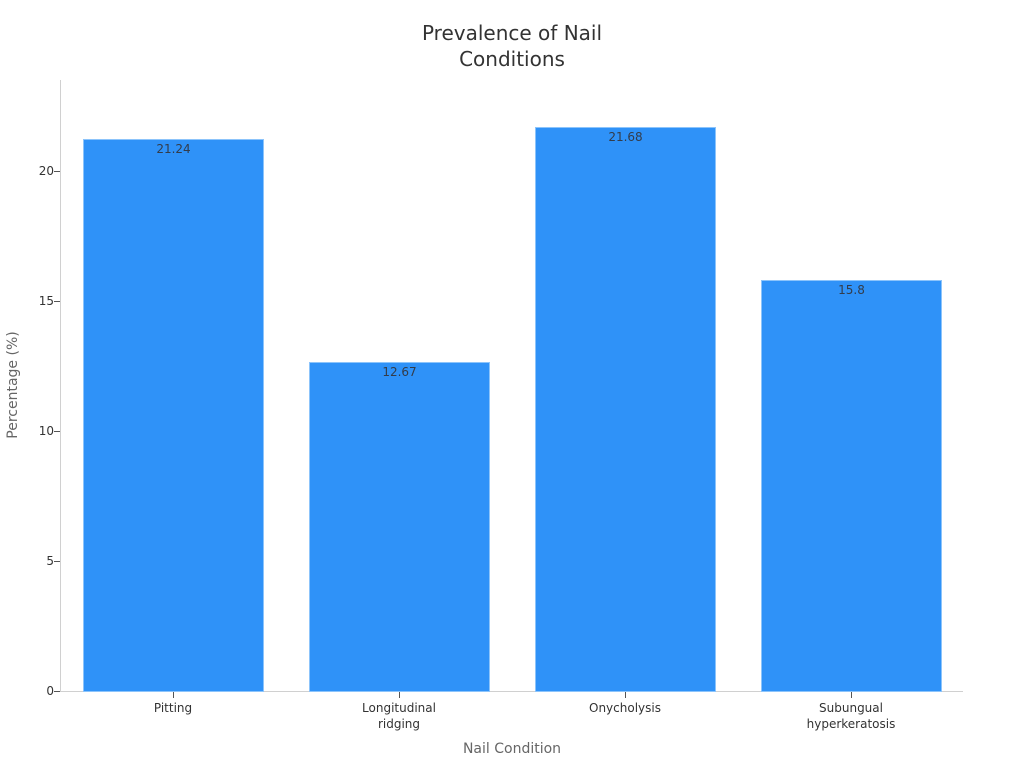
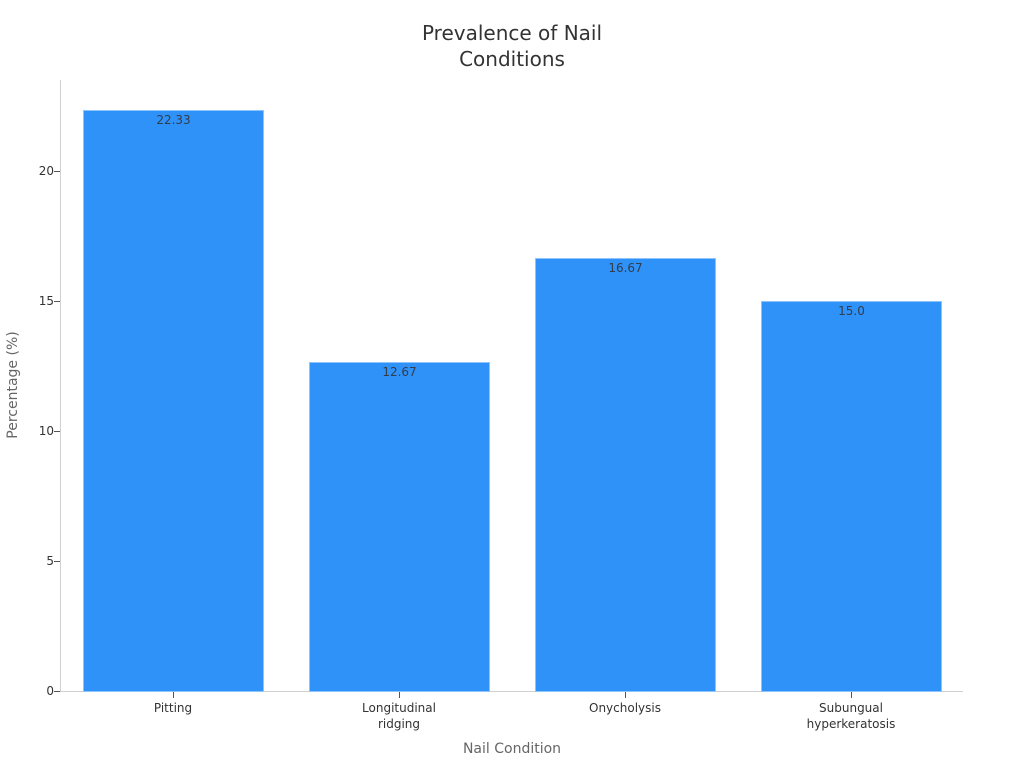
Pitting: 21.24 -> 22.33
Onycholysis: 21.68 -> 16.67
Subungual hyperkeratosis: 15.8 -> 15.0
